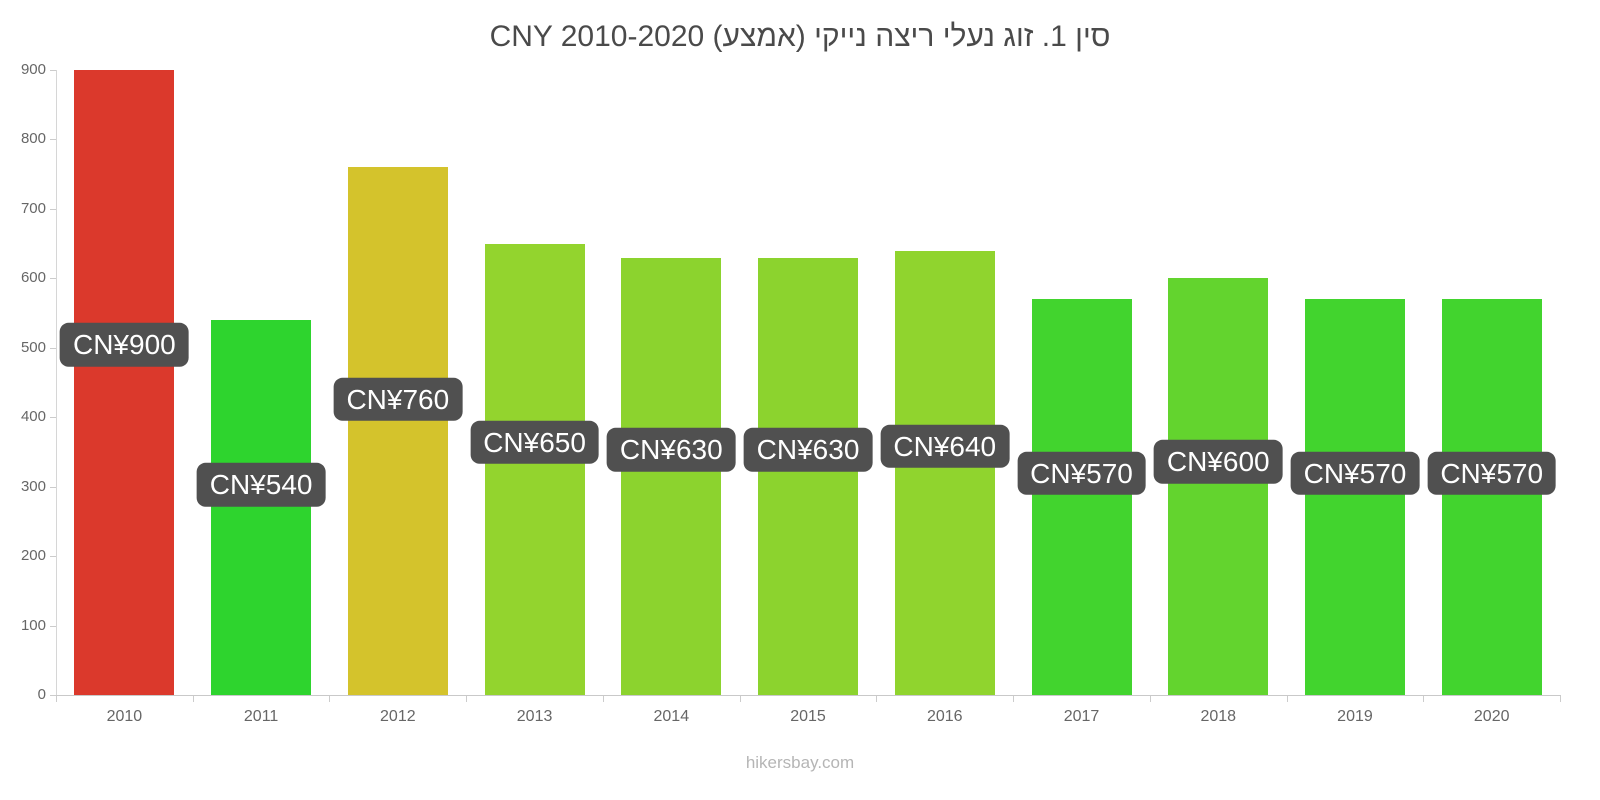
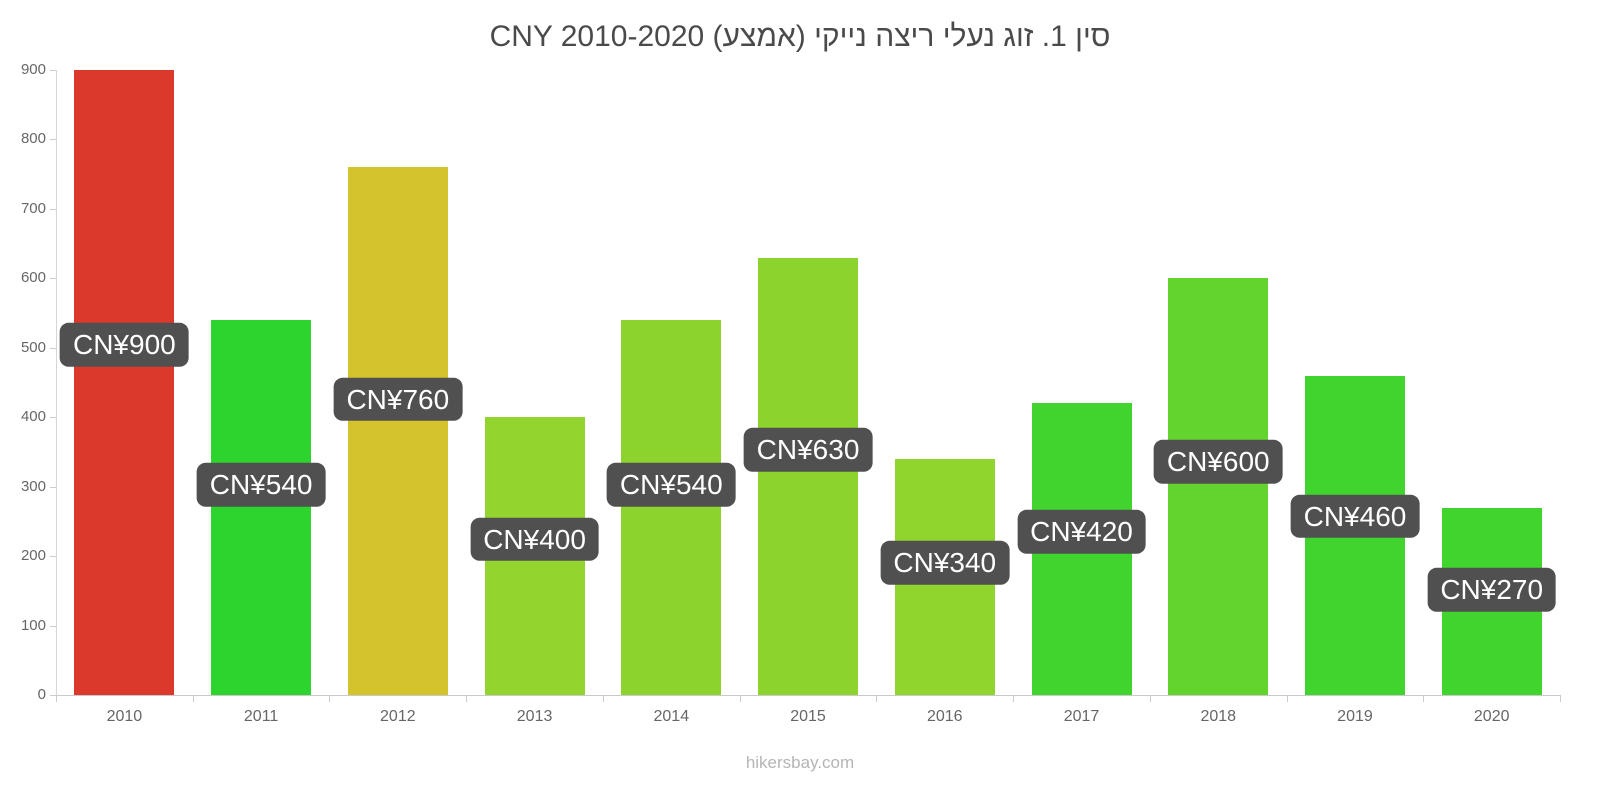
2013: 650 -> 400
2014: 630 -> 540
2016: 640 -> 340
2017: 570 -> 420
2019: 570 -> 460
2020: 570 -> 270
